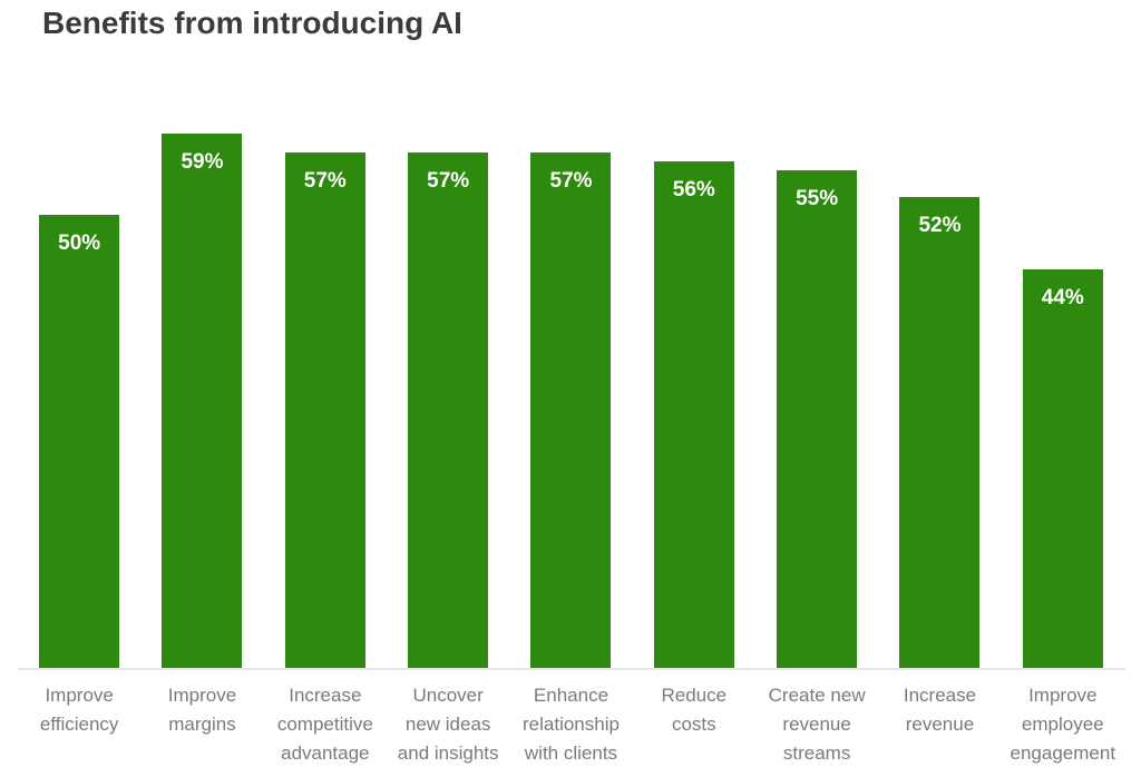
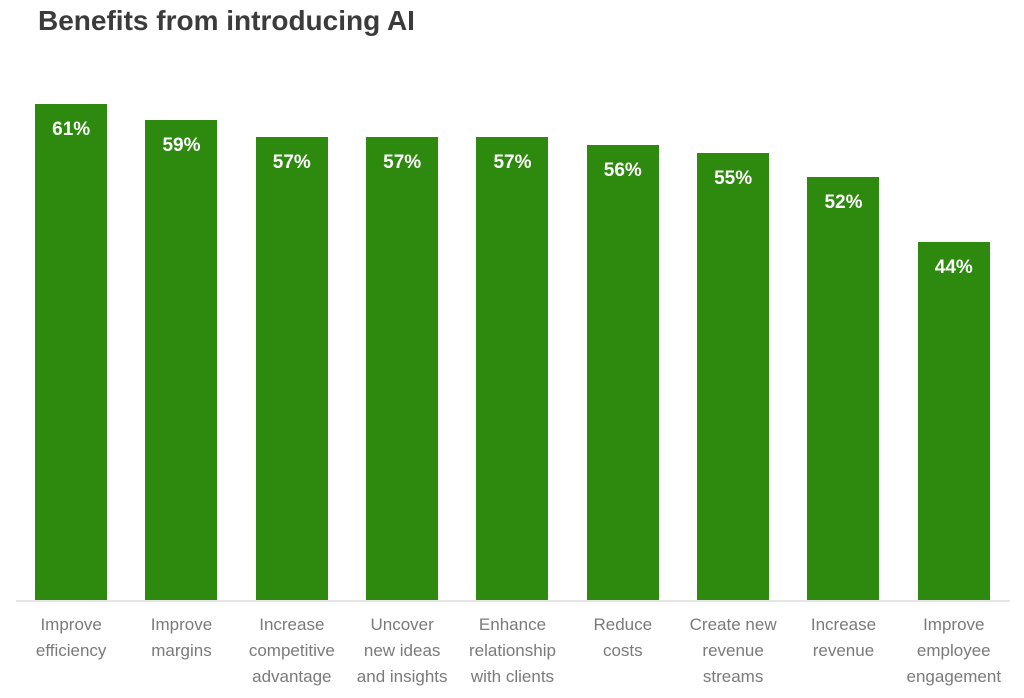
Improve efficiency: 50% -> 61%
